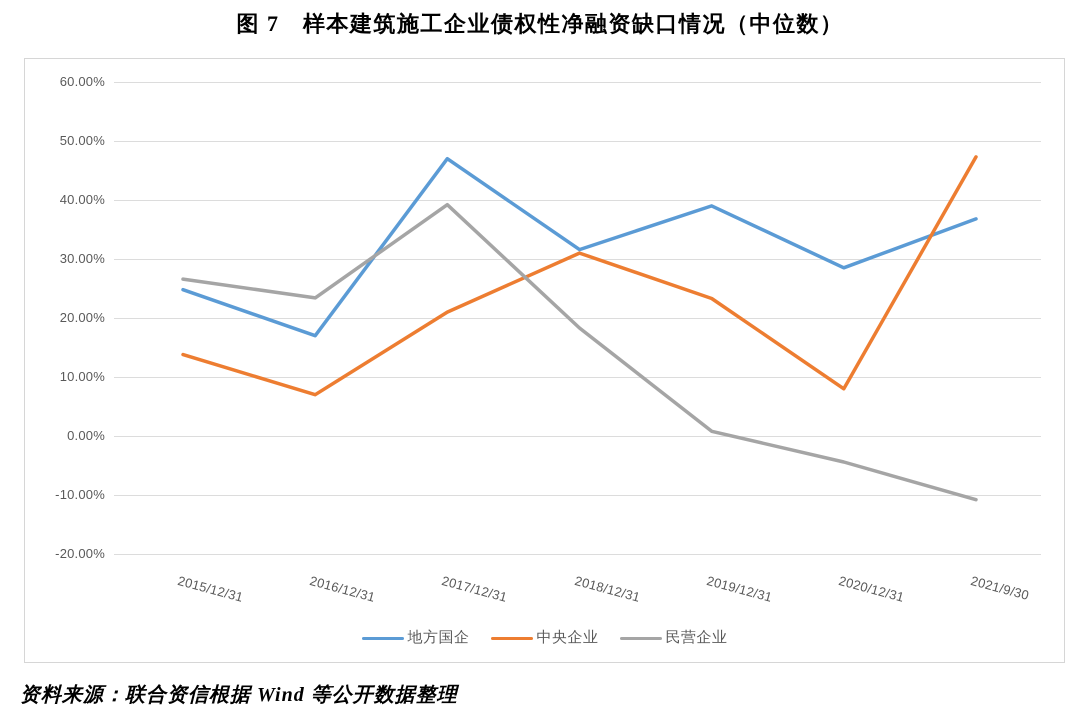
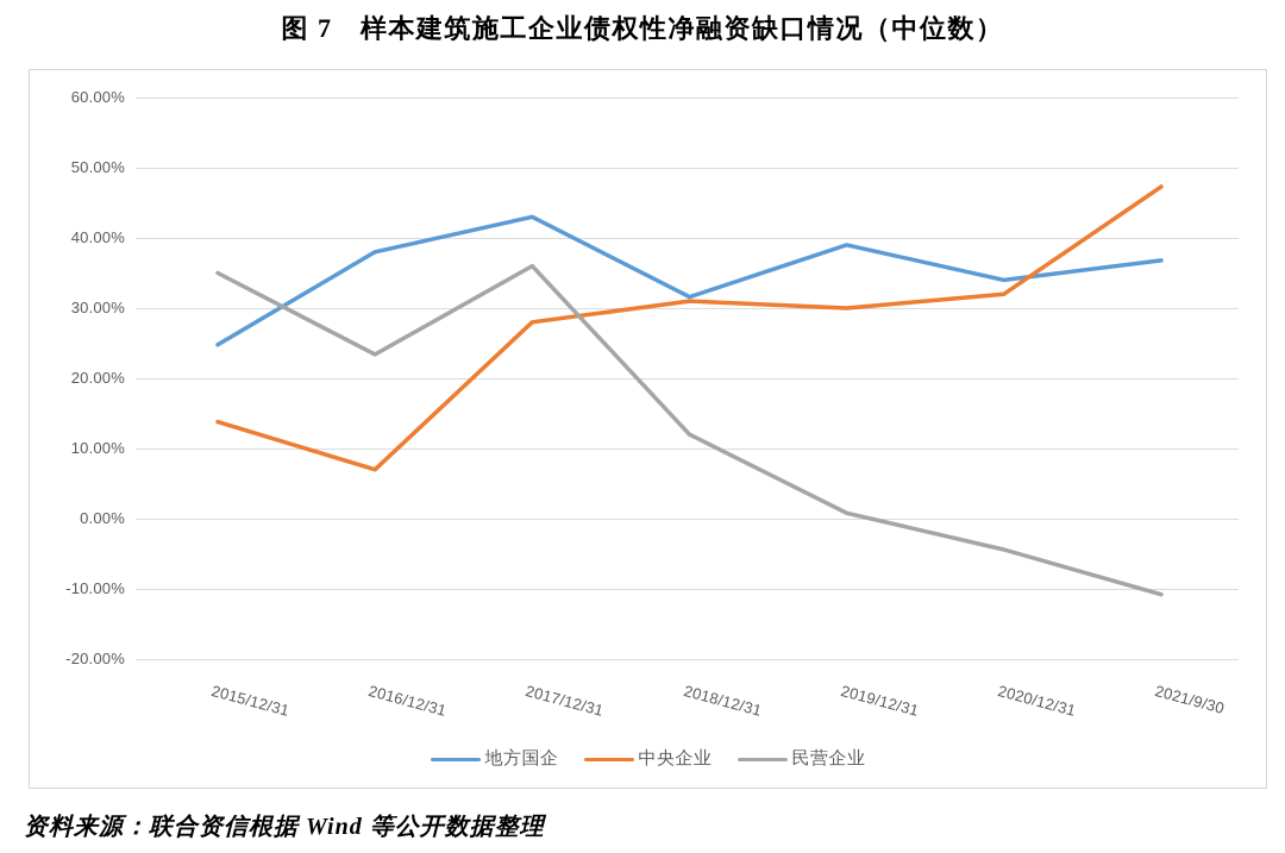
民营企业/2015/12/31: 27% -> 35%
地方国企/2016/12/31: 17% -> 38%
地方国企/2017/12/31: 47% -> 43%
中央企业/2017/12/31: 21% -> 28%
民营企业/2017/12/31: 39% -> 36%
民营企业/2018/12/31: 18% -> 12%
中央企业/2019/12/31: 23% -> 30%
地方国企/2020/12/31: 28% -> 34%
中央企业/2020/12/31: 8% -> 32%
